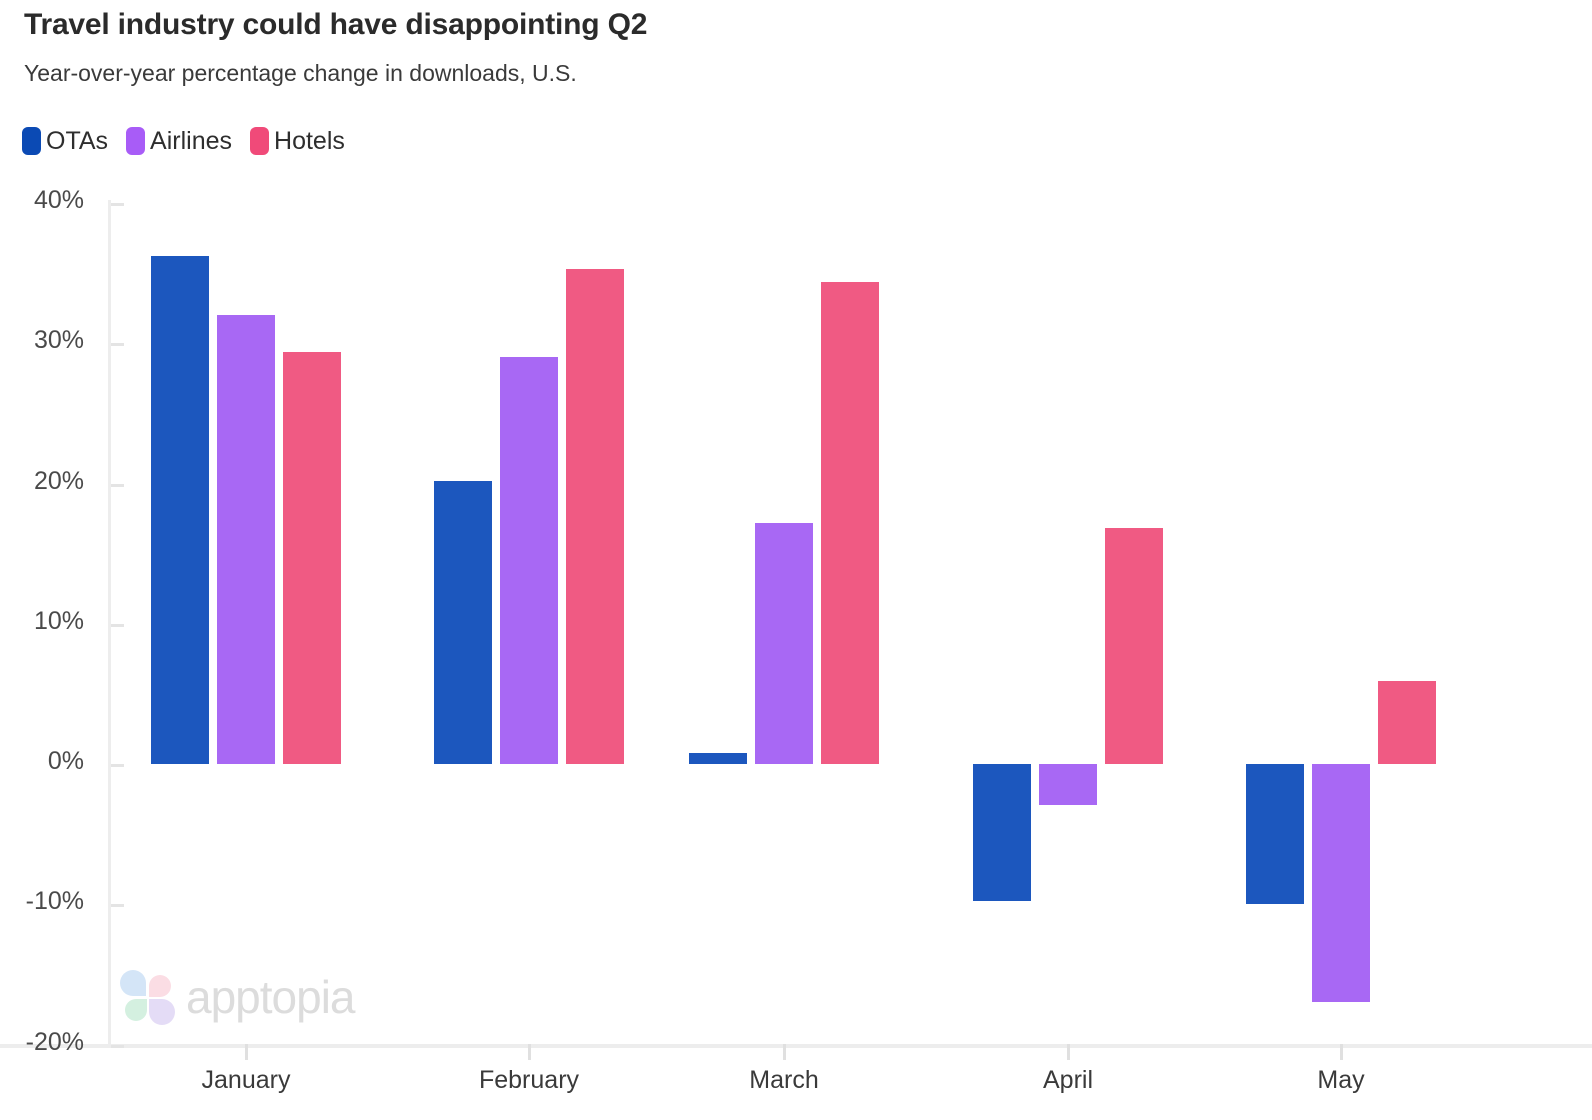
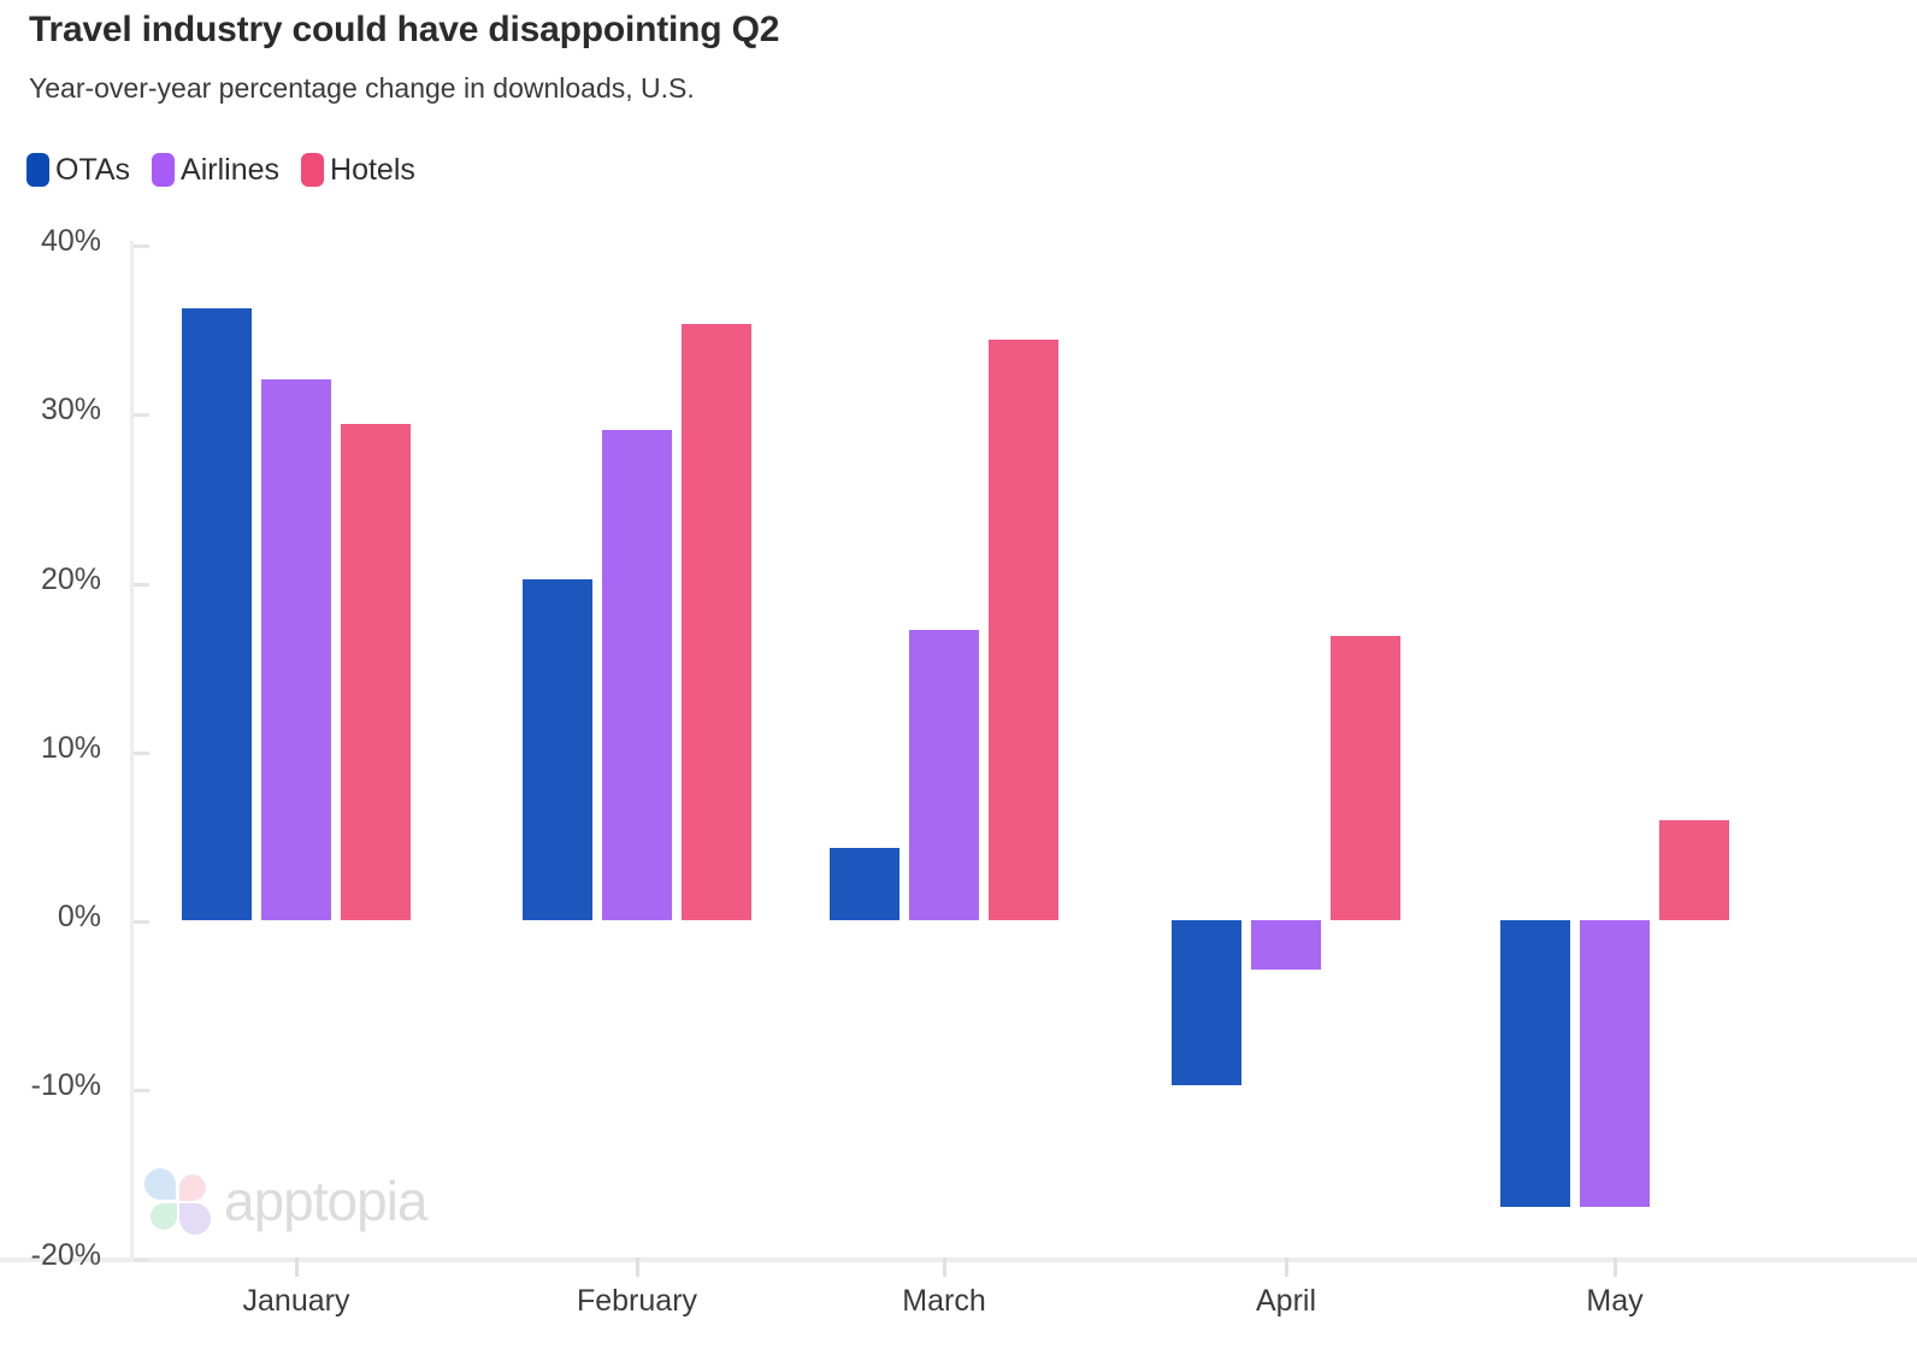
OTAs/March: 0.8% -> 4.3%
OTAs/May: -10.0% -> -17.0%
